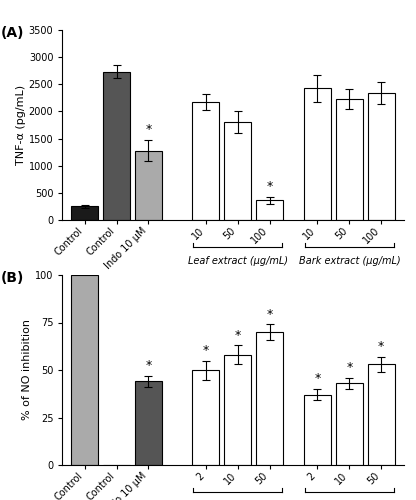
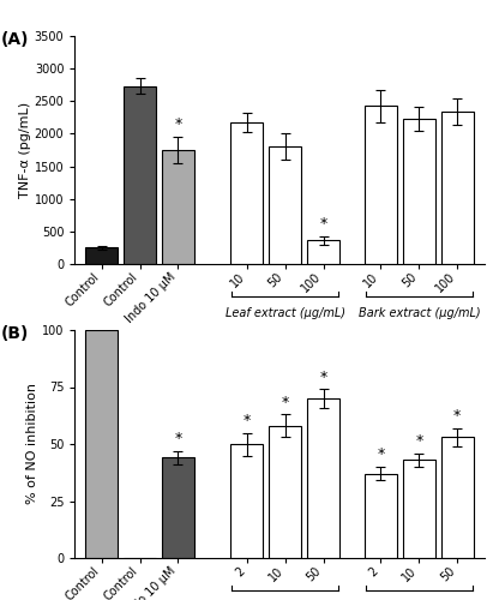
Indo 10 μM: 1280 -> 1750
